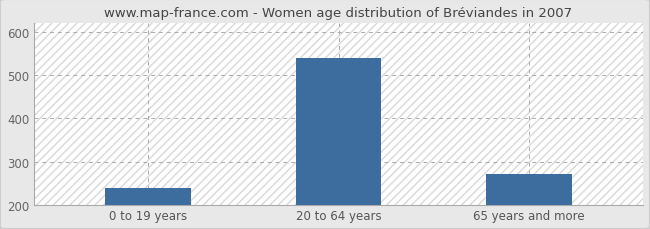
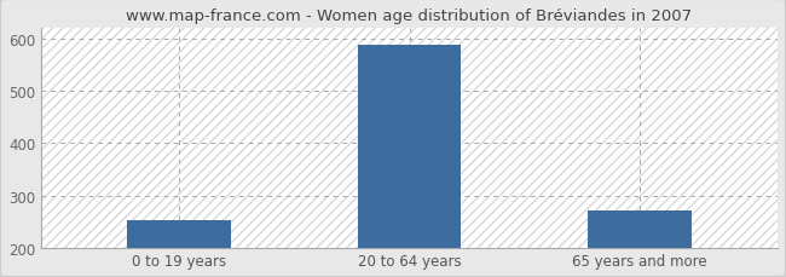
0 to 19 years: 240 -> 253
20 to 64 years: 540 -> 587
